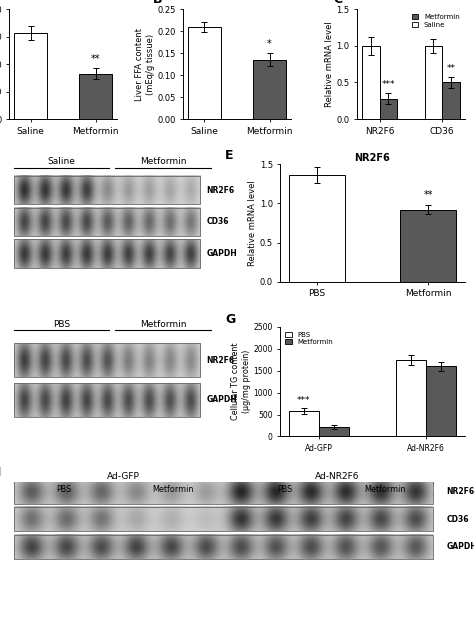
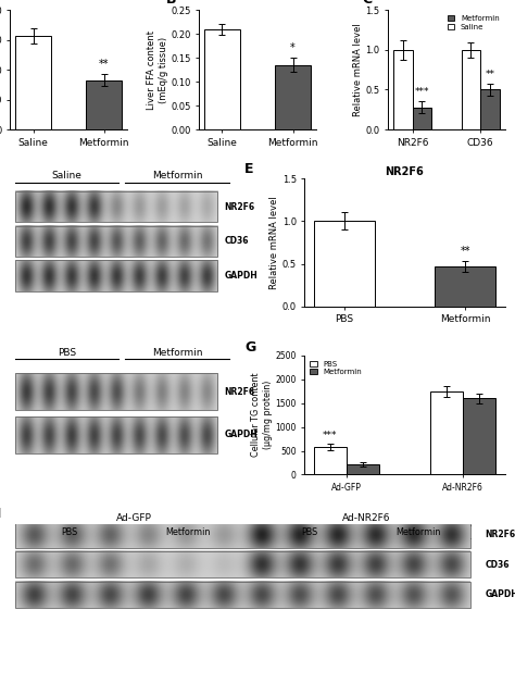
NR2F6/PBS: 1.36 -> 1.00
NR2F6/Metformin: 0.92 -> 0.47
